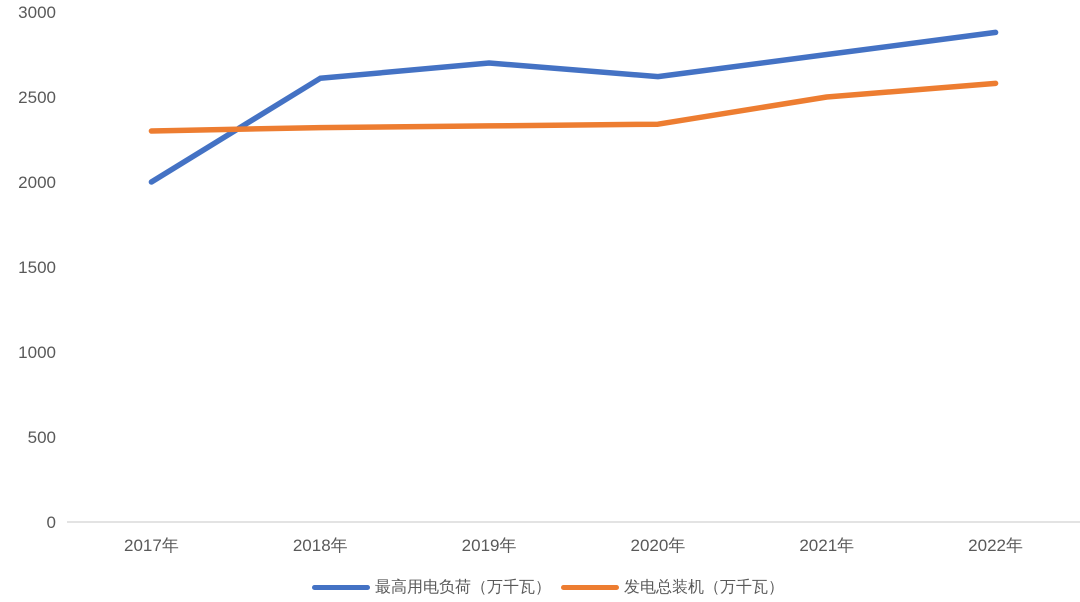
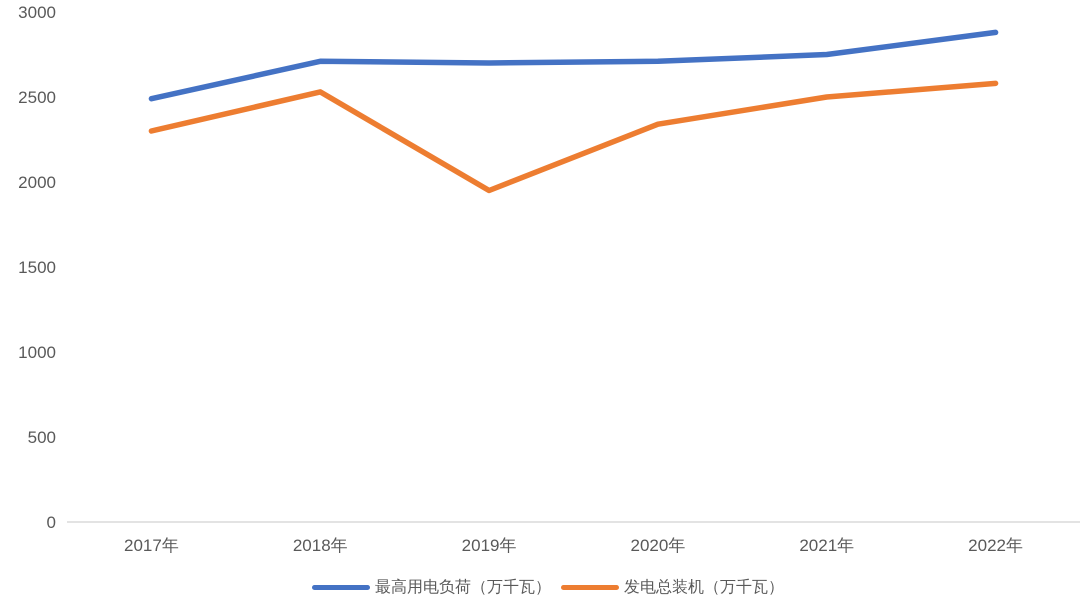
最高用电负荷（万千瓦）/2017年: 2000 -> 2490
最高用电负荷（万千瓦）/2018年: 2610 -> 2710
发电总装机（万千瓦）/2018年: 2320 -> 2530
发电总装机（万千瓦）/2019年: 2330 -> 1950
最高用电负荷（万千瓦）/2020年: 2620 -> 2710
